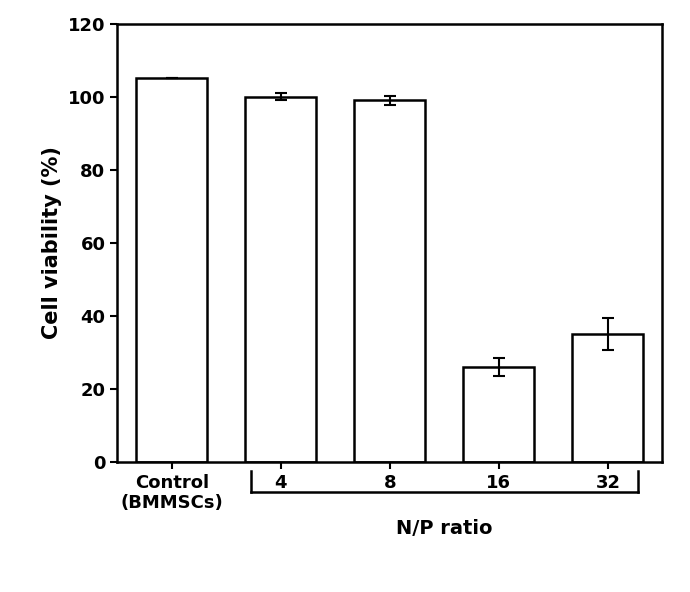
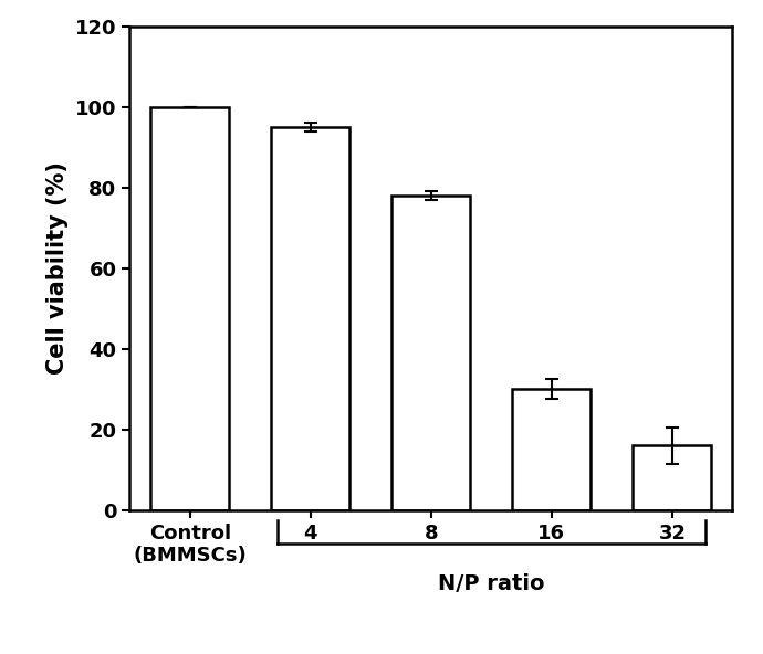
Control (BMMSCs): 105 -> 100
4: 100 -> 95
8: 99 -> 78
16: 26 -> 30
32: 35 -> 16
